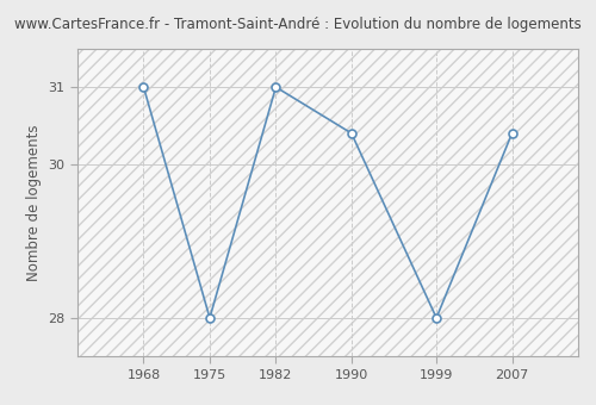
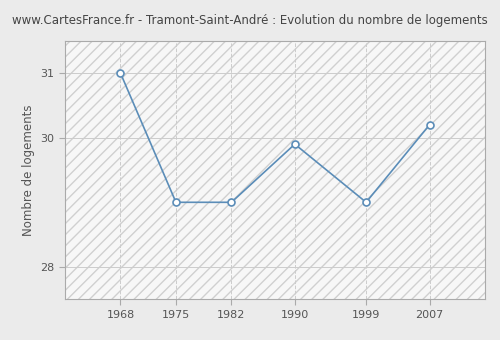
1975: 28.0 -> 29.0
1982: 31.0 -> 29.0
1990: 30.4 -> 29.9
1999: 28.0 -> 29.0
2007: 30.4 -> 30.2
